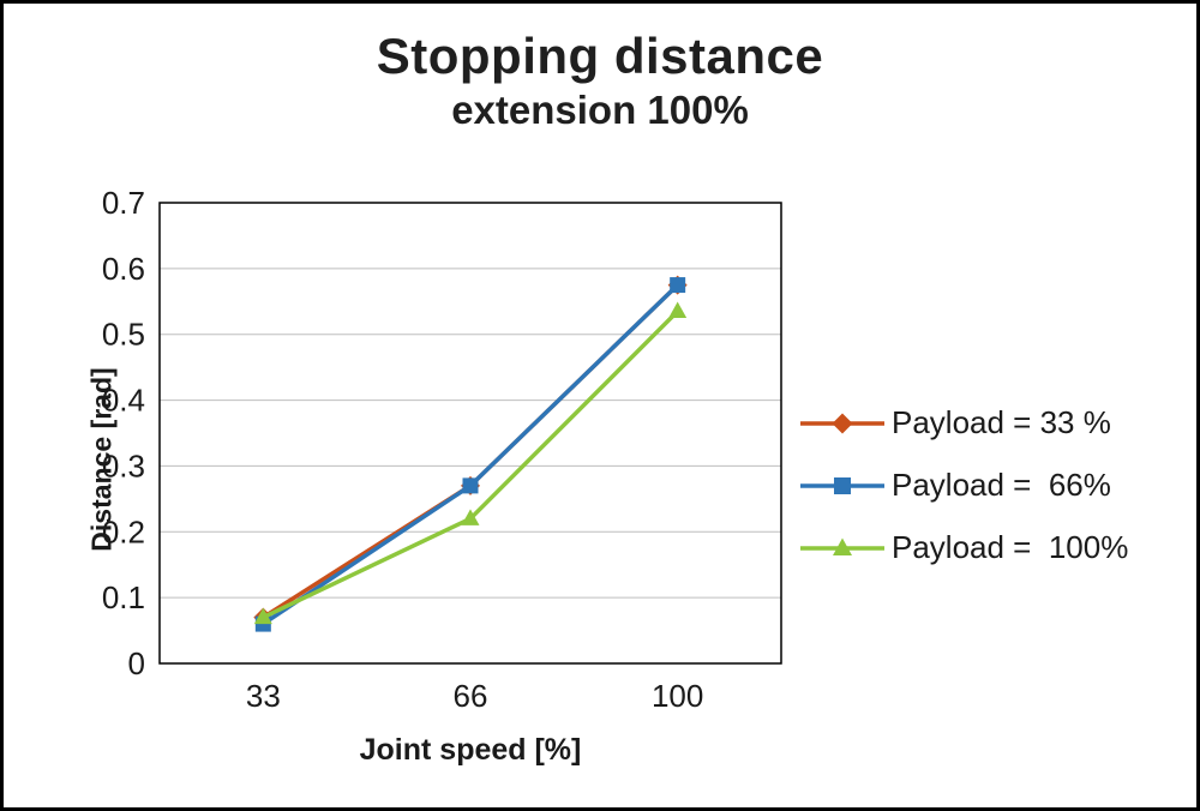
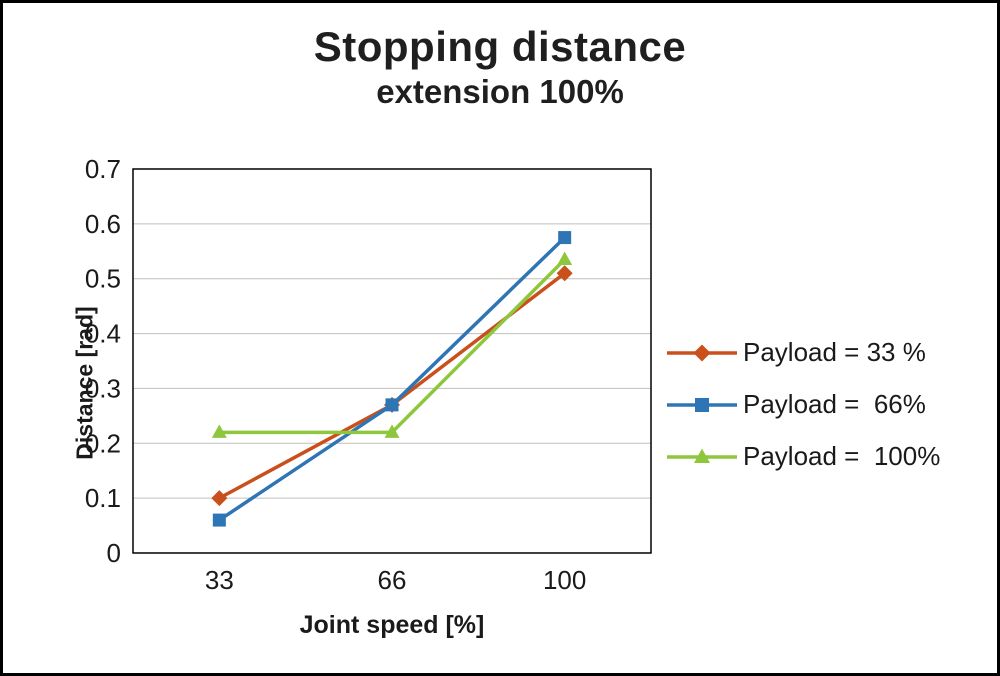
Payload = 33 %/33: 0.07 -> 0.10
Payload = 100%/33: 0.07 -> 0.22
Payload = 33 %/100: 0.57 -> 0.51
